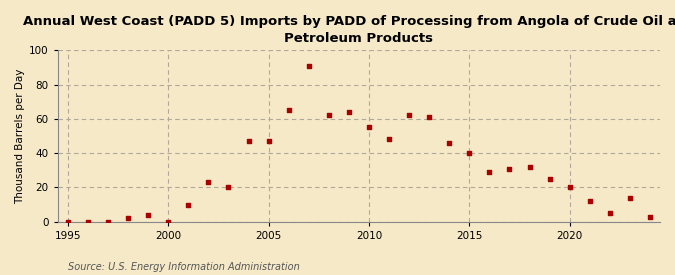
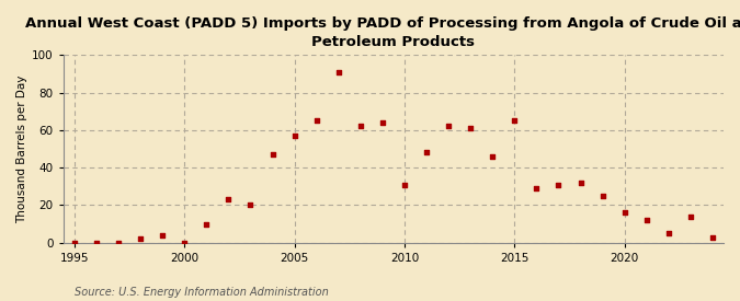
2005: 47 -> 57
2010: 55 -> 31
2015: 40 -> 65
2020: 20 -> 16
